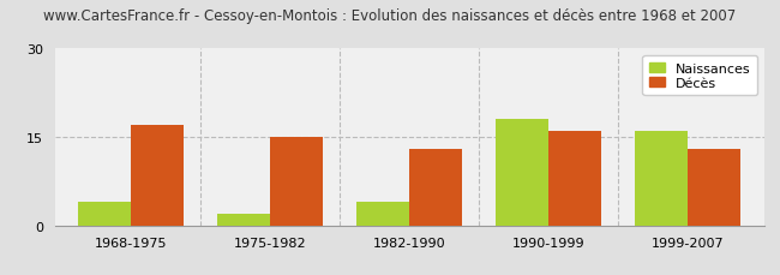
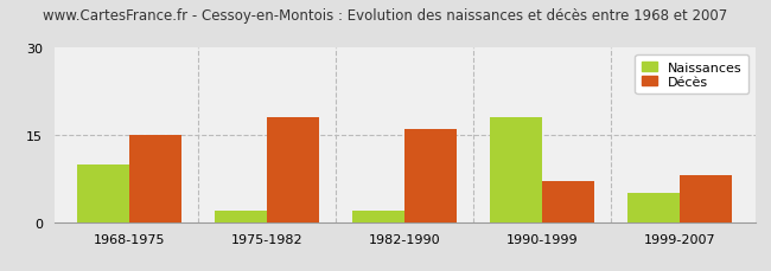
Naissances/1968-1975: 4 -> 10
Décès/1968-1975: 17 -> 15
Décès/1975-1982: 15 -> 18
Naissances/1982-1990: 4 -> 2
Décès/1982-1990: 13 -> 16
Décès/1990-1999: 16 -> 7
Naissances/1999-2007: 16 -> 5
Décès/1999-2007: 13 -> 8
